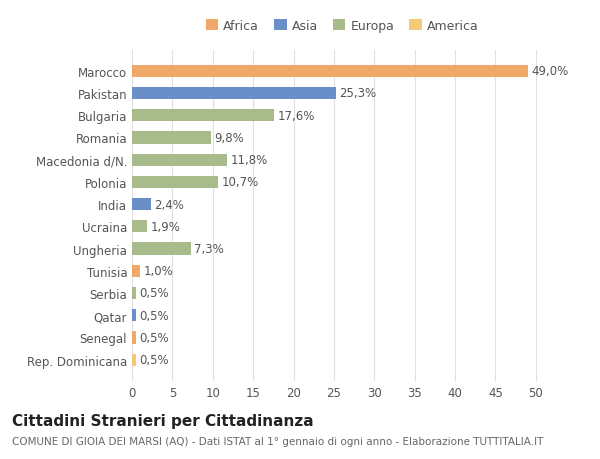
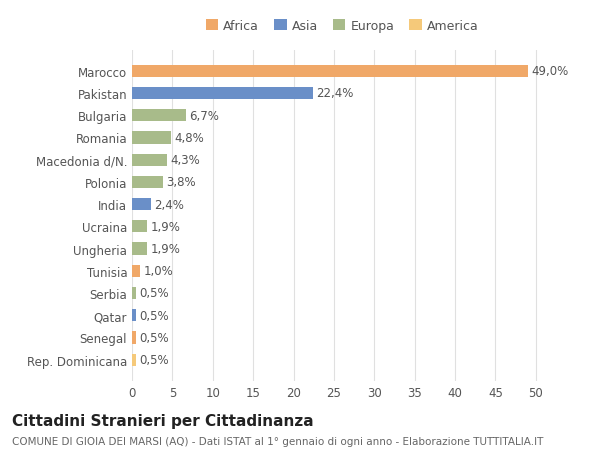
Pakistan: 25,3% -> 22,4%
Bulgaria: 17,6% -> 6,7%
Romania: 9,8% -> 4,8%
Macedonia d/N.: 11,8% -> 4,3%
Polonia: 10,7% -> 3,8%
Ungheria: 7,3% -> 1,9%
